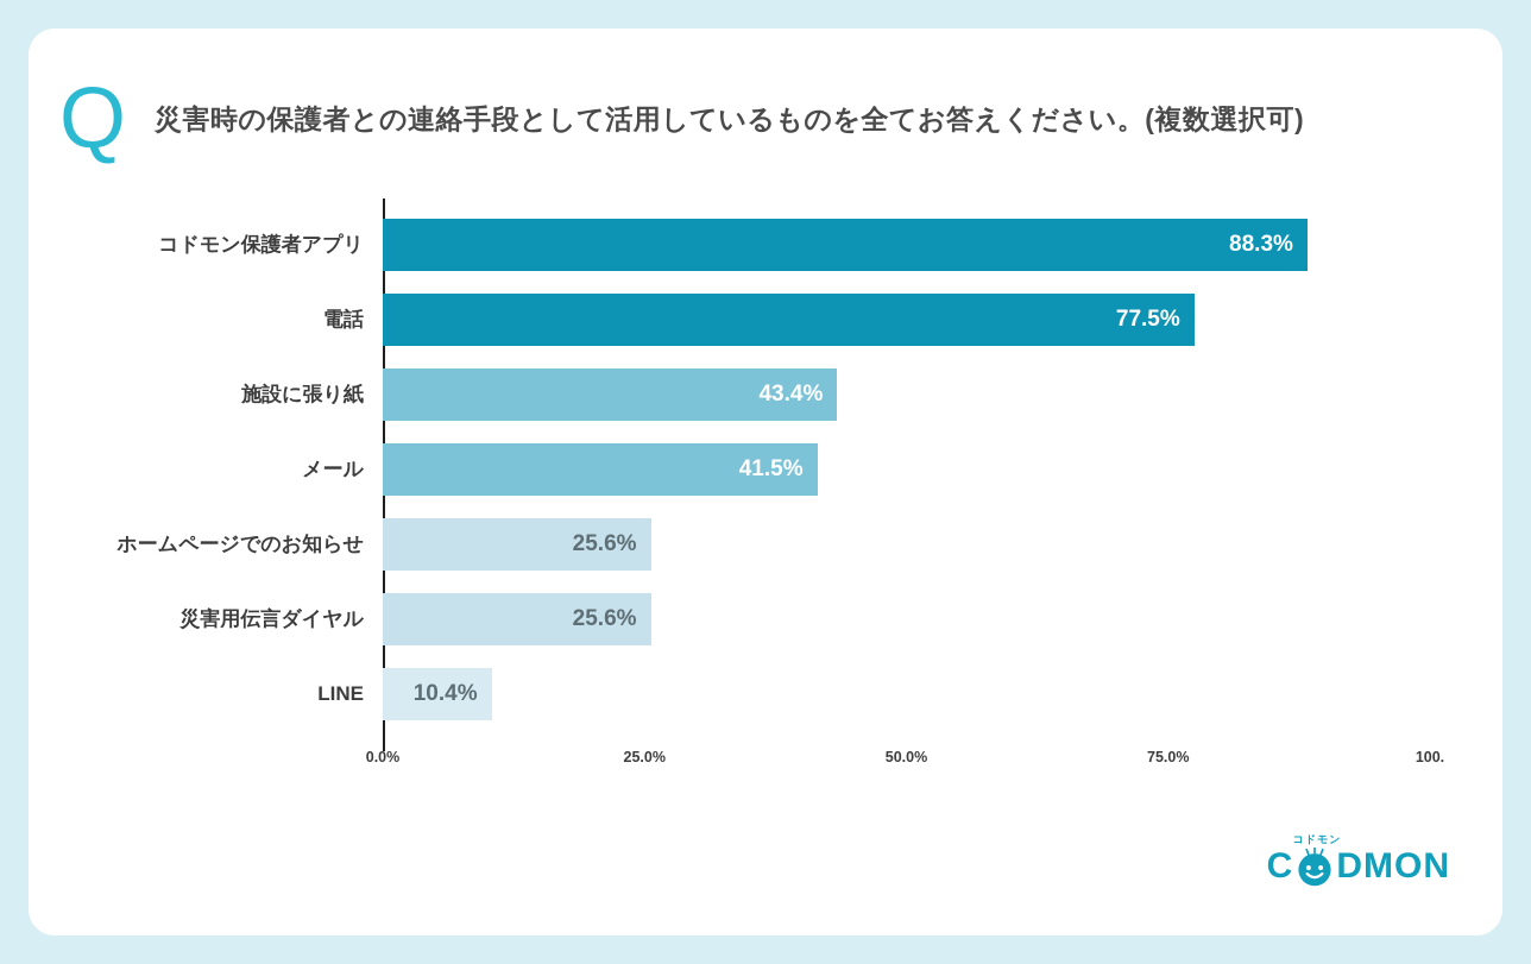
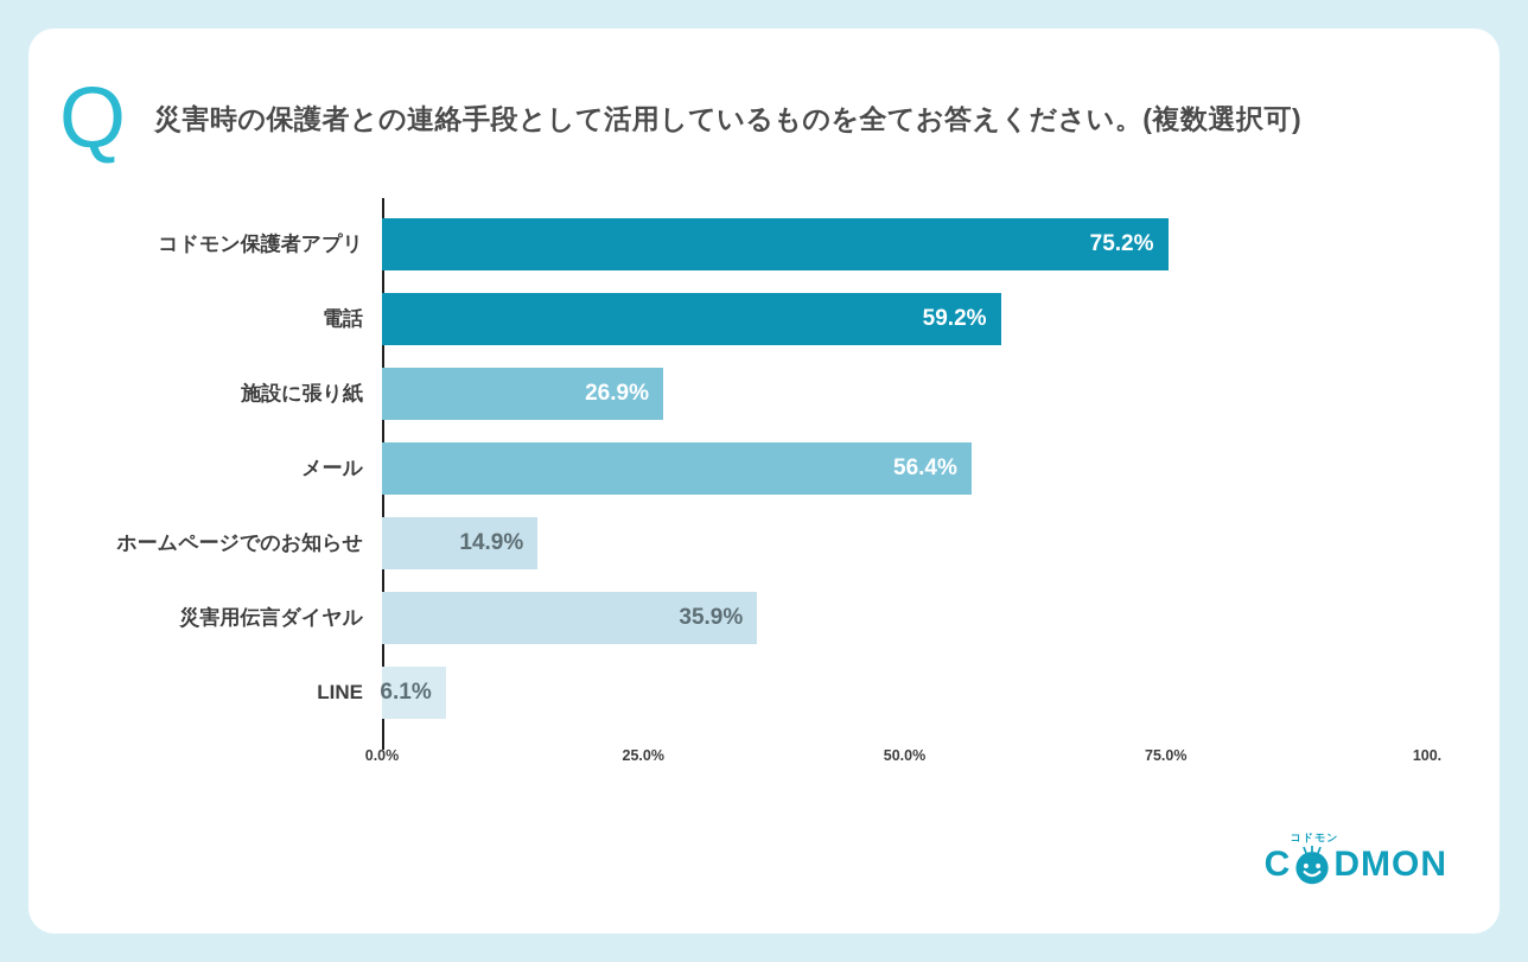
コドモン保護者アプリ: 88.3% -> 75.2%
電話: 77.5% -> 59.2%
施設に張り紙: 43.4% -> 26.9%
メール: 41.5% -> 56.4%
ホームページでのお知らせ: 25.6% -> 14.9%
災害用伝言ダイヤル: 25.6% -> 35.9%
LINE: 10.4% -> 6.1%
